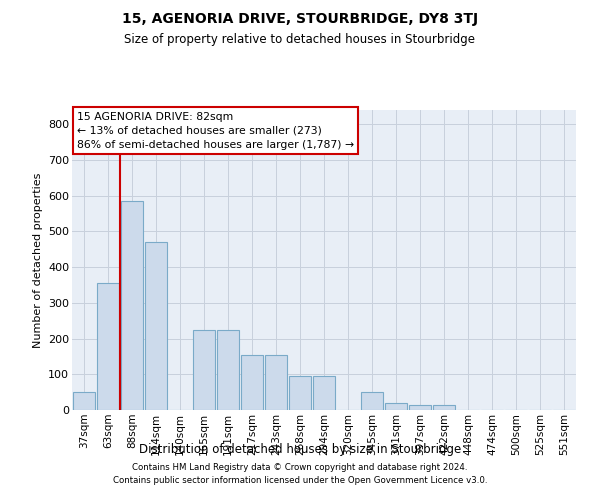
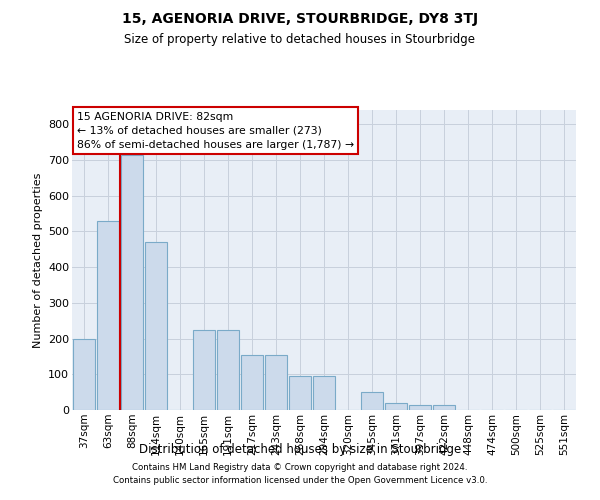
37sqm: 50 -> 200
63sqm: 355 -> 530
88sqm: 585 -> 715
